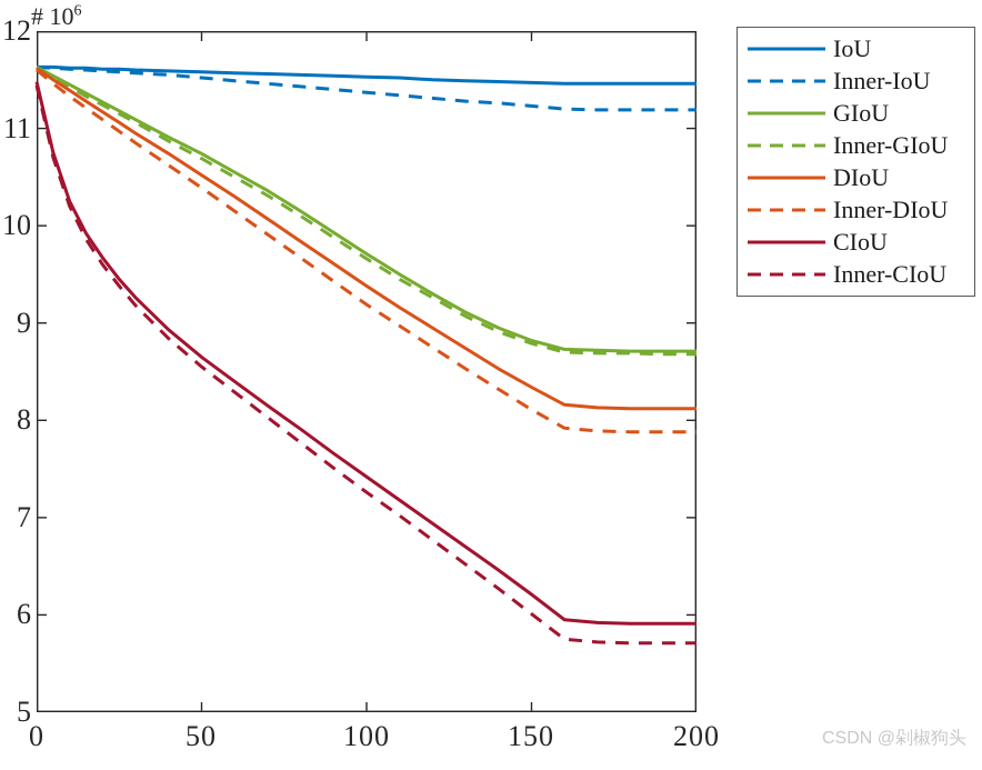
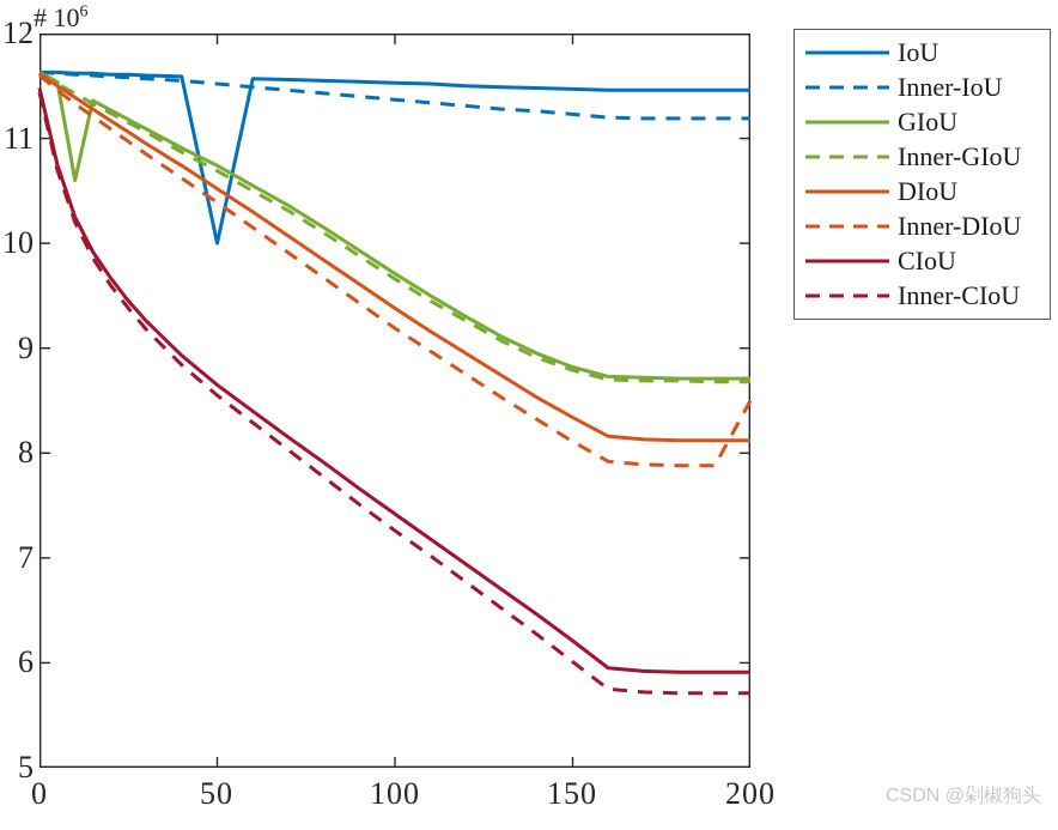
GIoU/10: 11.4 -> 10.6
IoU/50: 11.6 -> 10.0
Inner-DIoU/200: 7.9 -> 8.5
